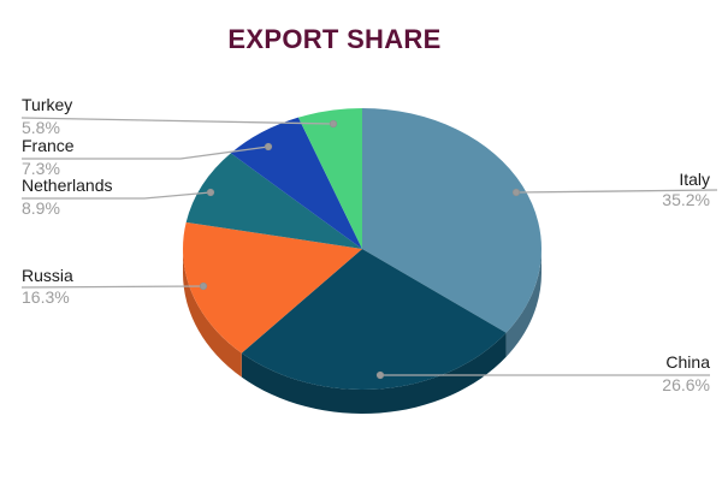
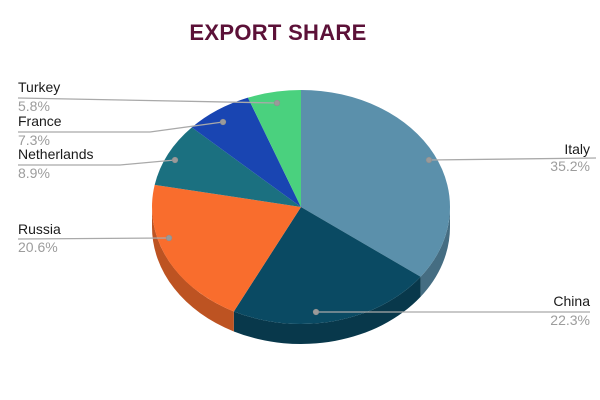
China: 26.6% -> 22.3%
Russia: 16.3% -> 20.6%
